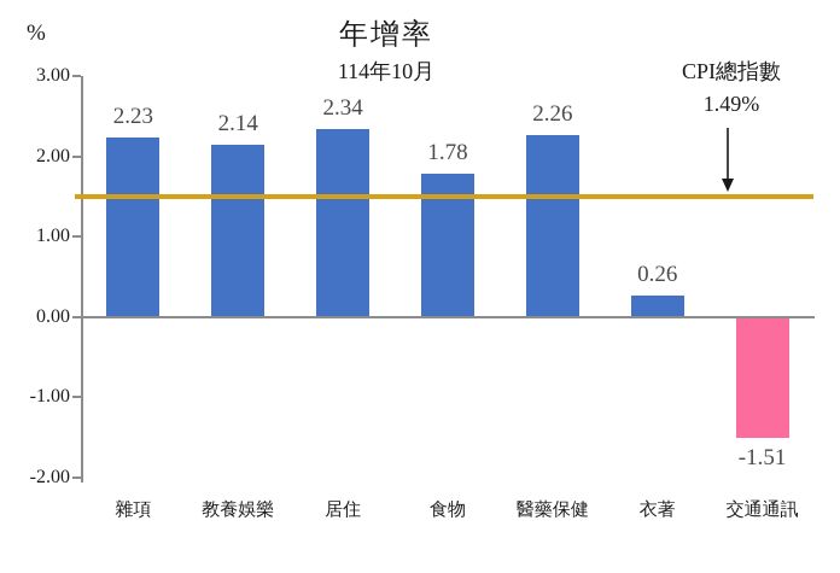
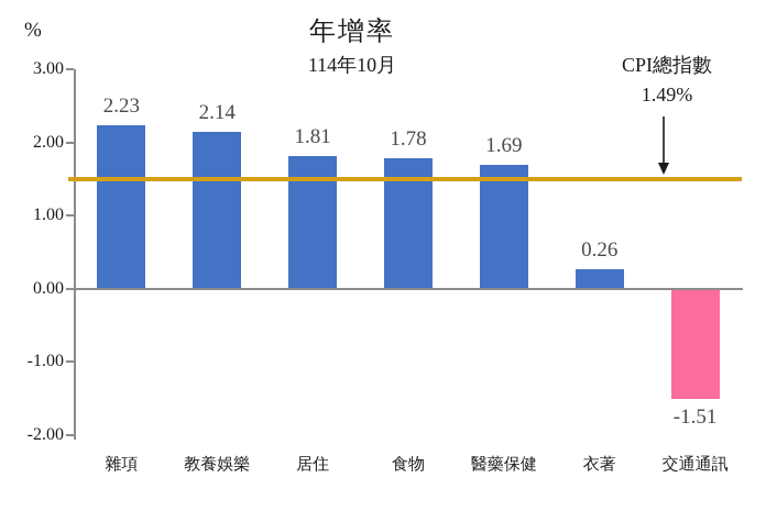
居住: 2.34 -> 1.81
醫藥保健: 2.26 -> 1.69
